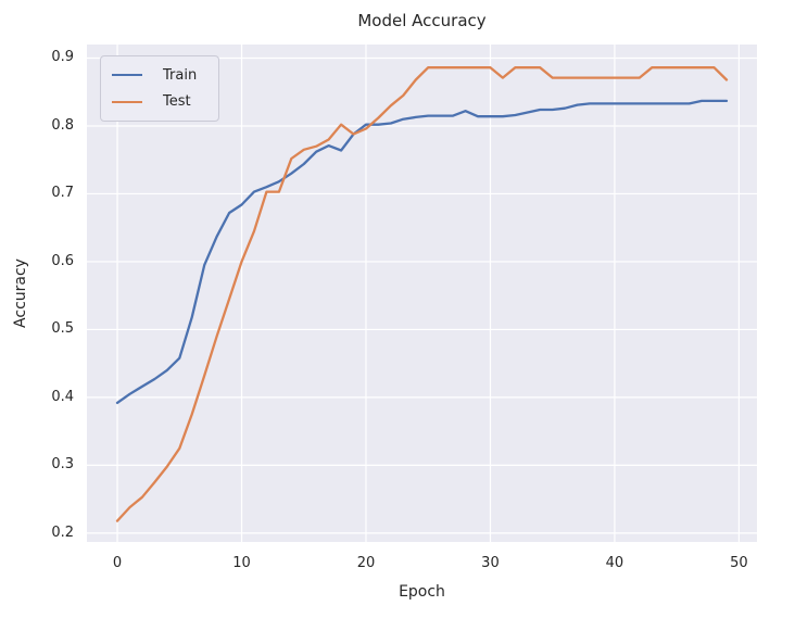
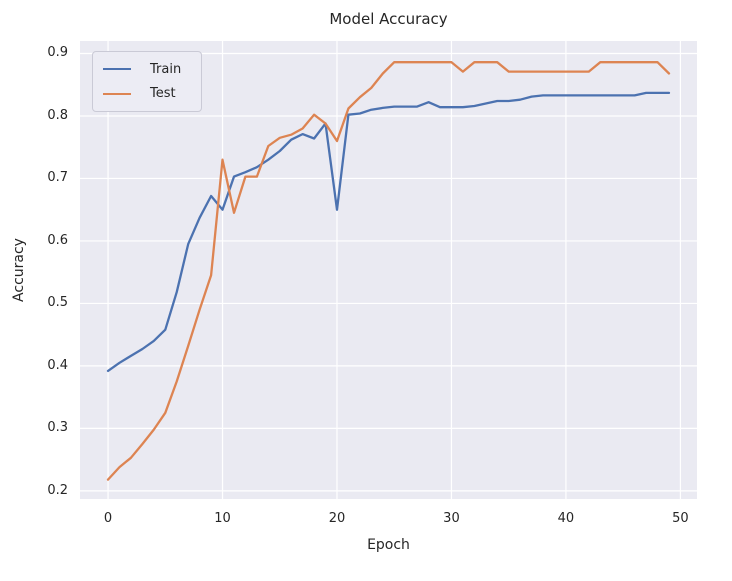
Train/10: 0.68 -> 0.65
Test/10: 0.60 -> 0.73
Train/20: 0.80 -> 0.65
Test/20: 0.80 -> 0.76
